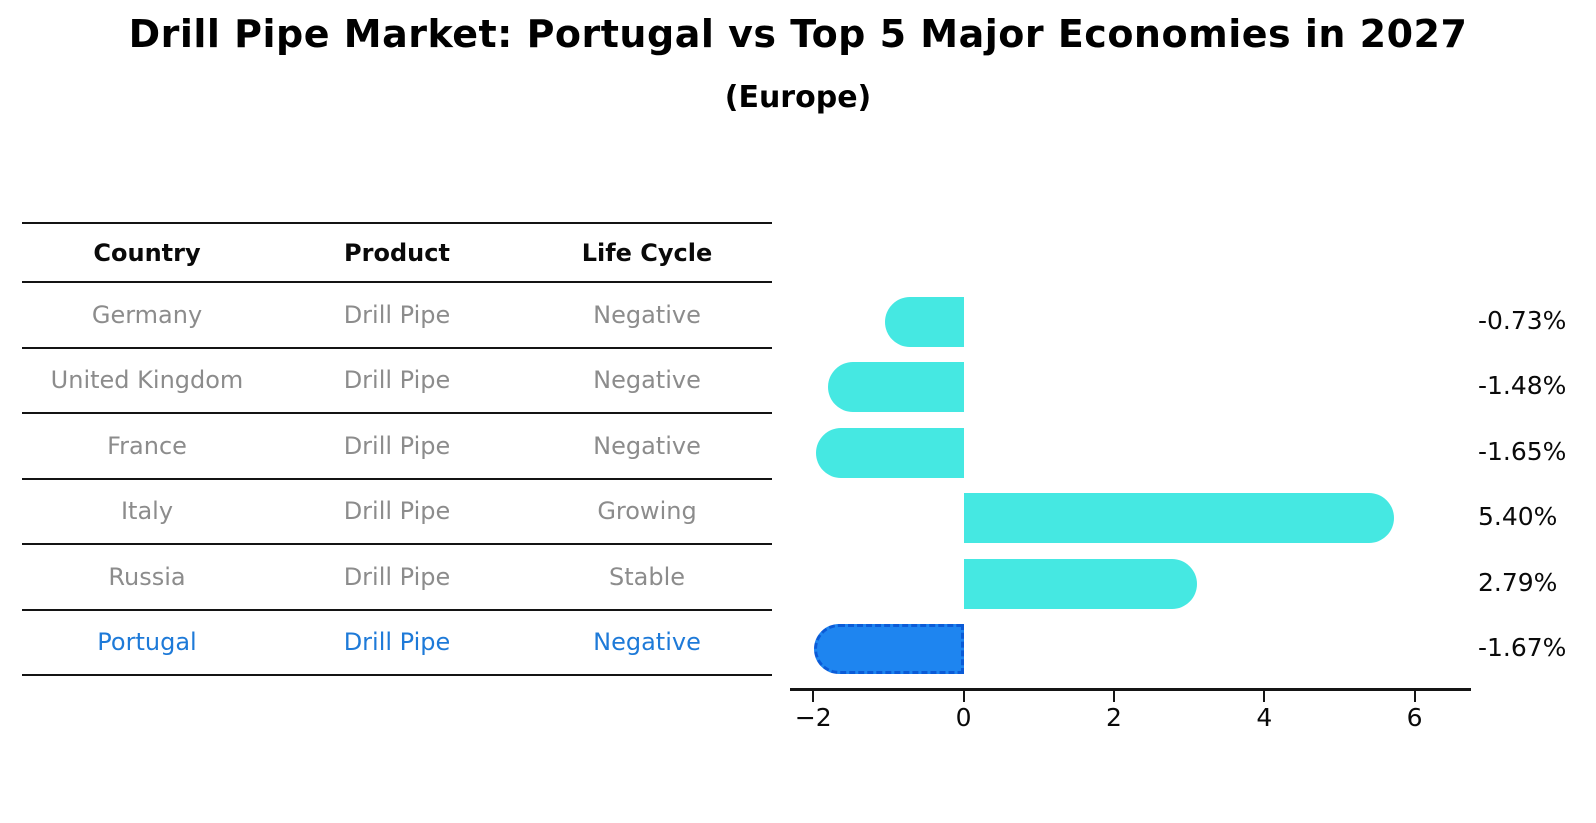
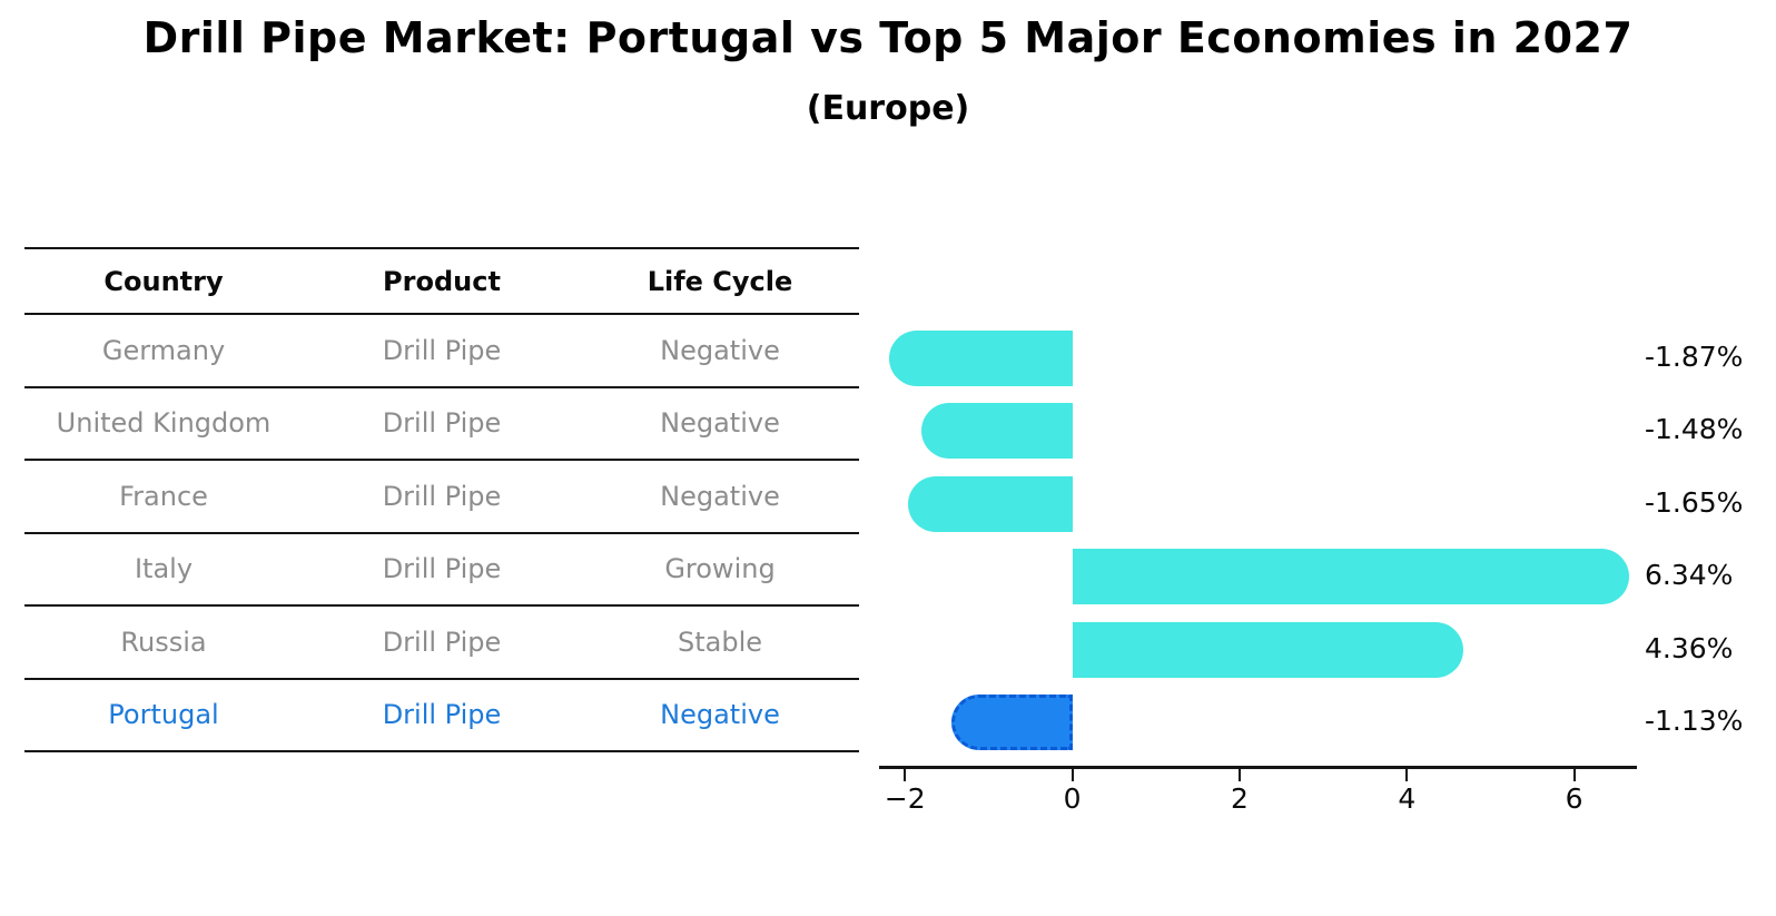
Germany: -0.73% -> -1.87%
Italy: 5.40% -> 6.34%
Russia: 2.79% -> 4.36%
Portugal: -1.67% -> -1.13%
